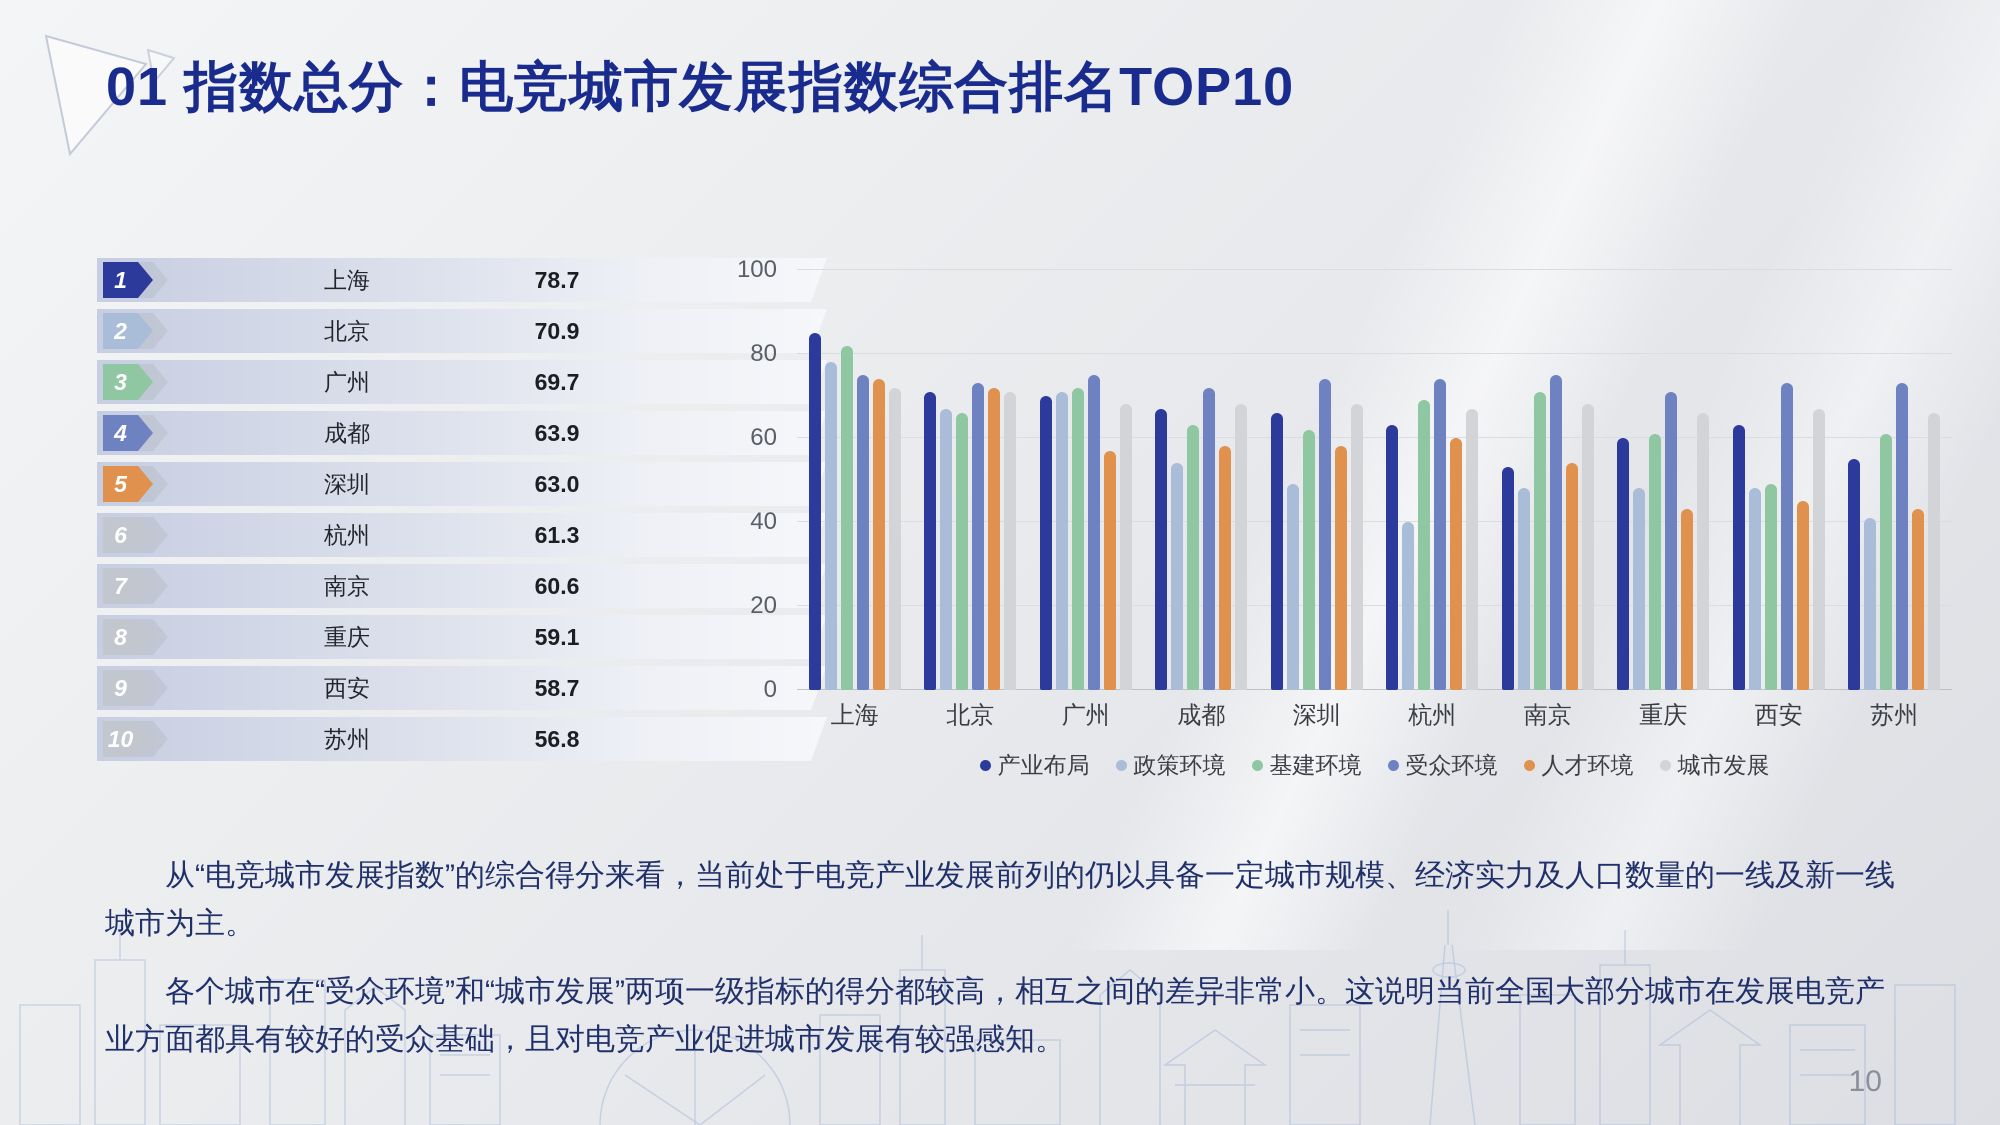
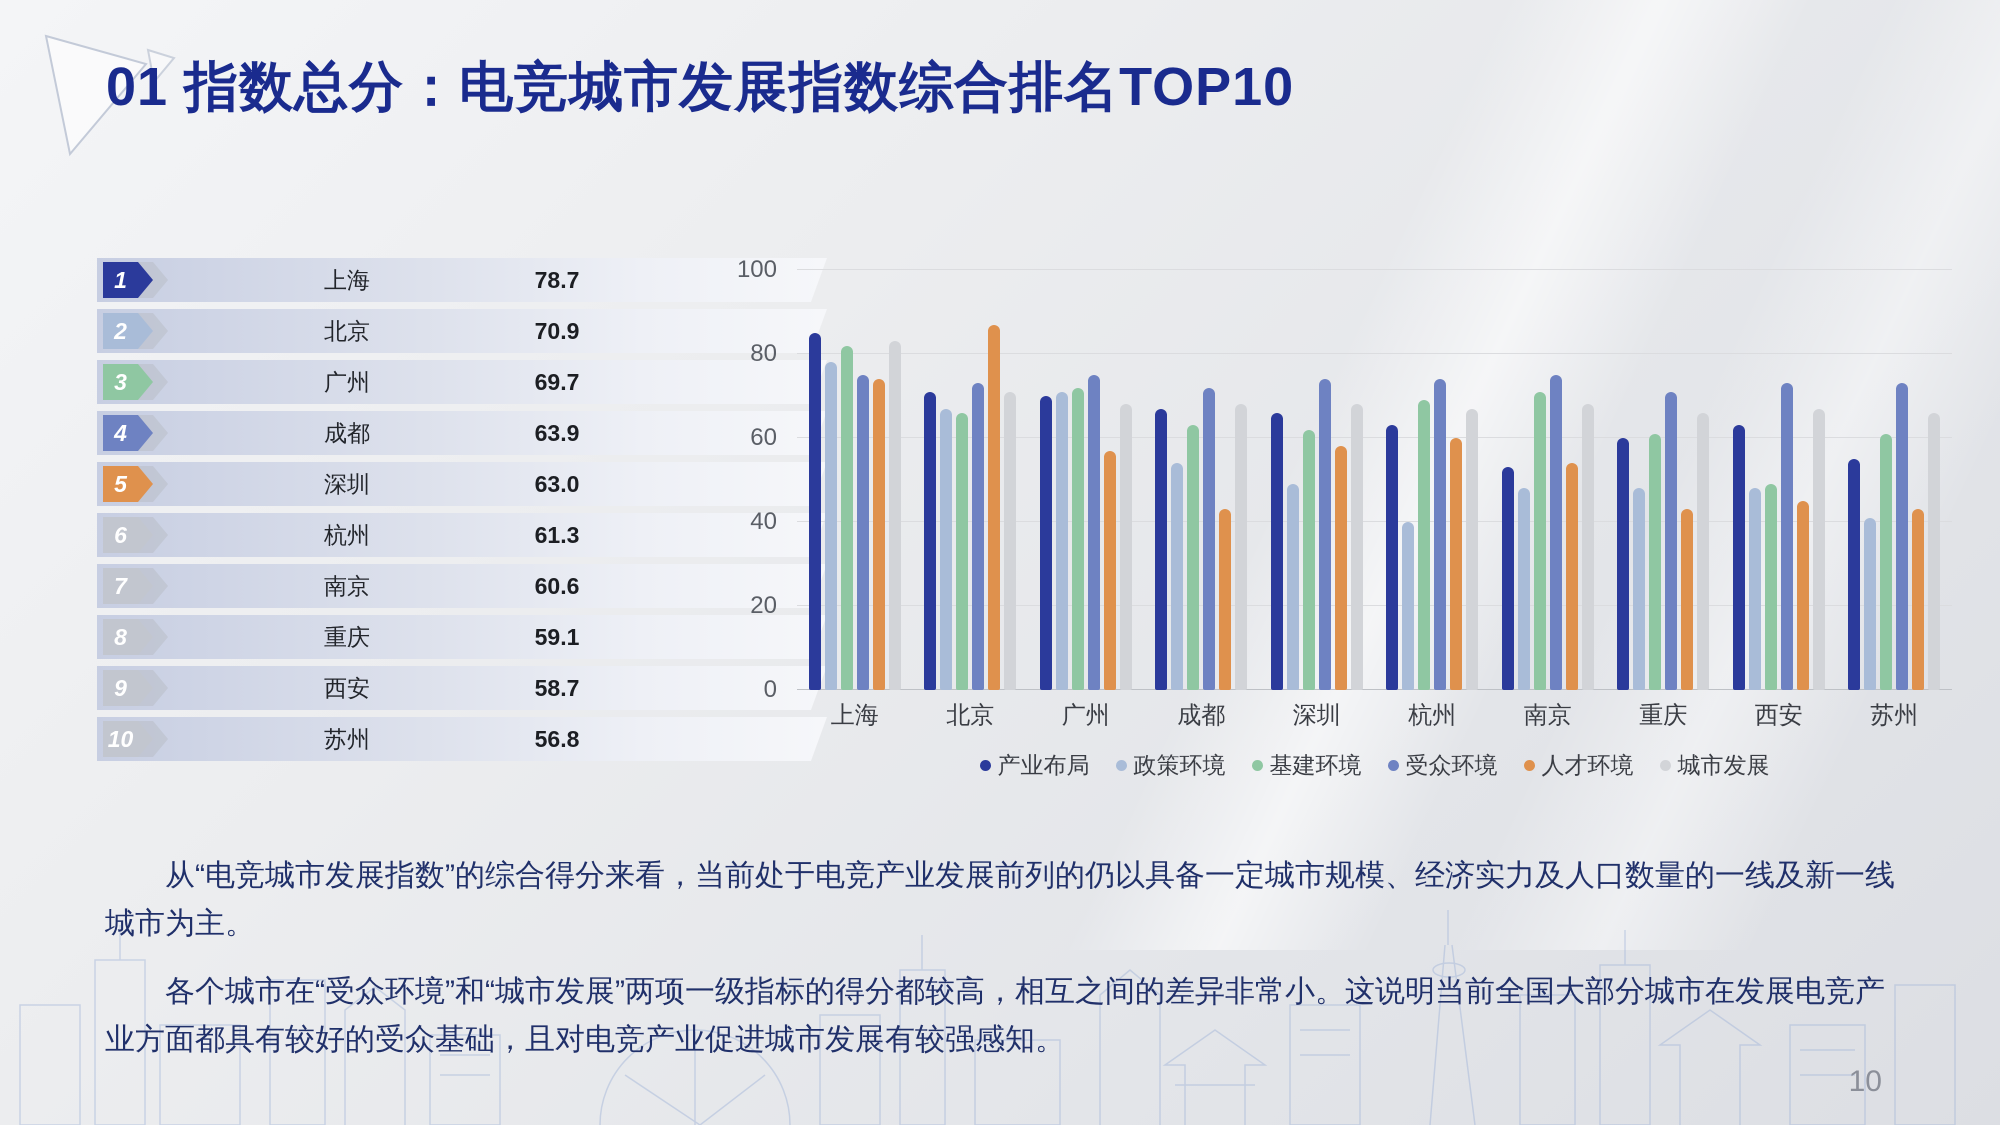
城市发展/上海: 72 -> 83
人才环境/北京: 72 -> 87
人才环境/成都: 58 -> 43
